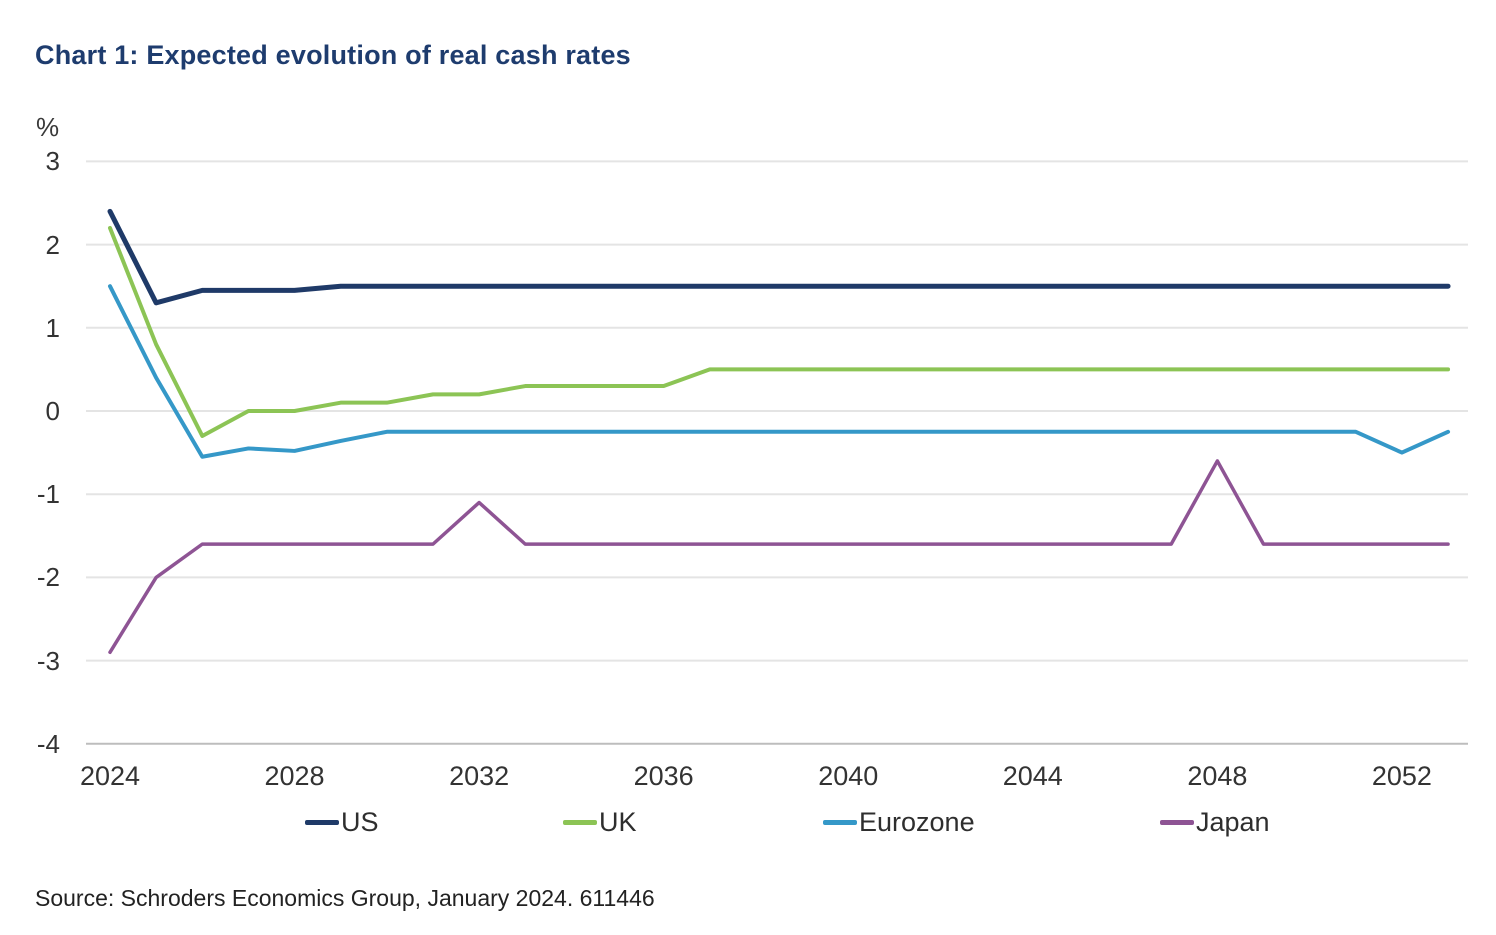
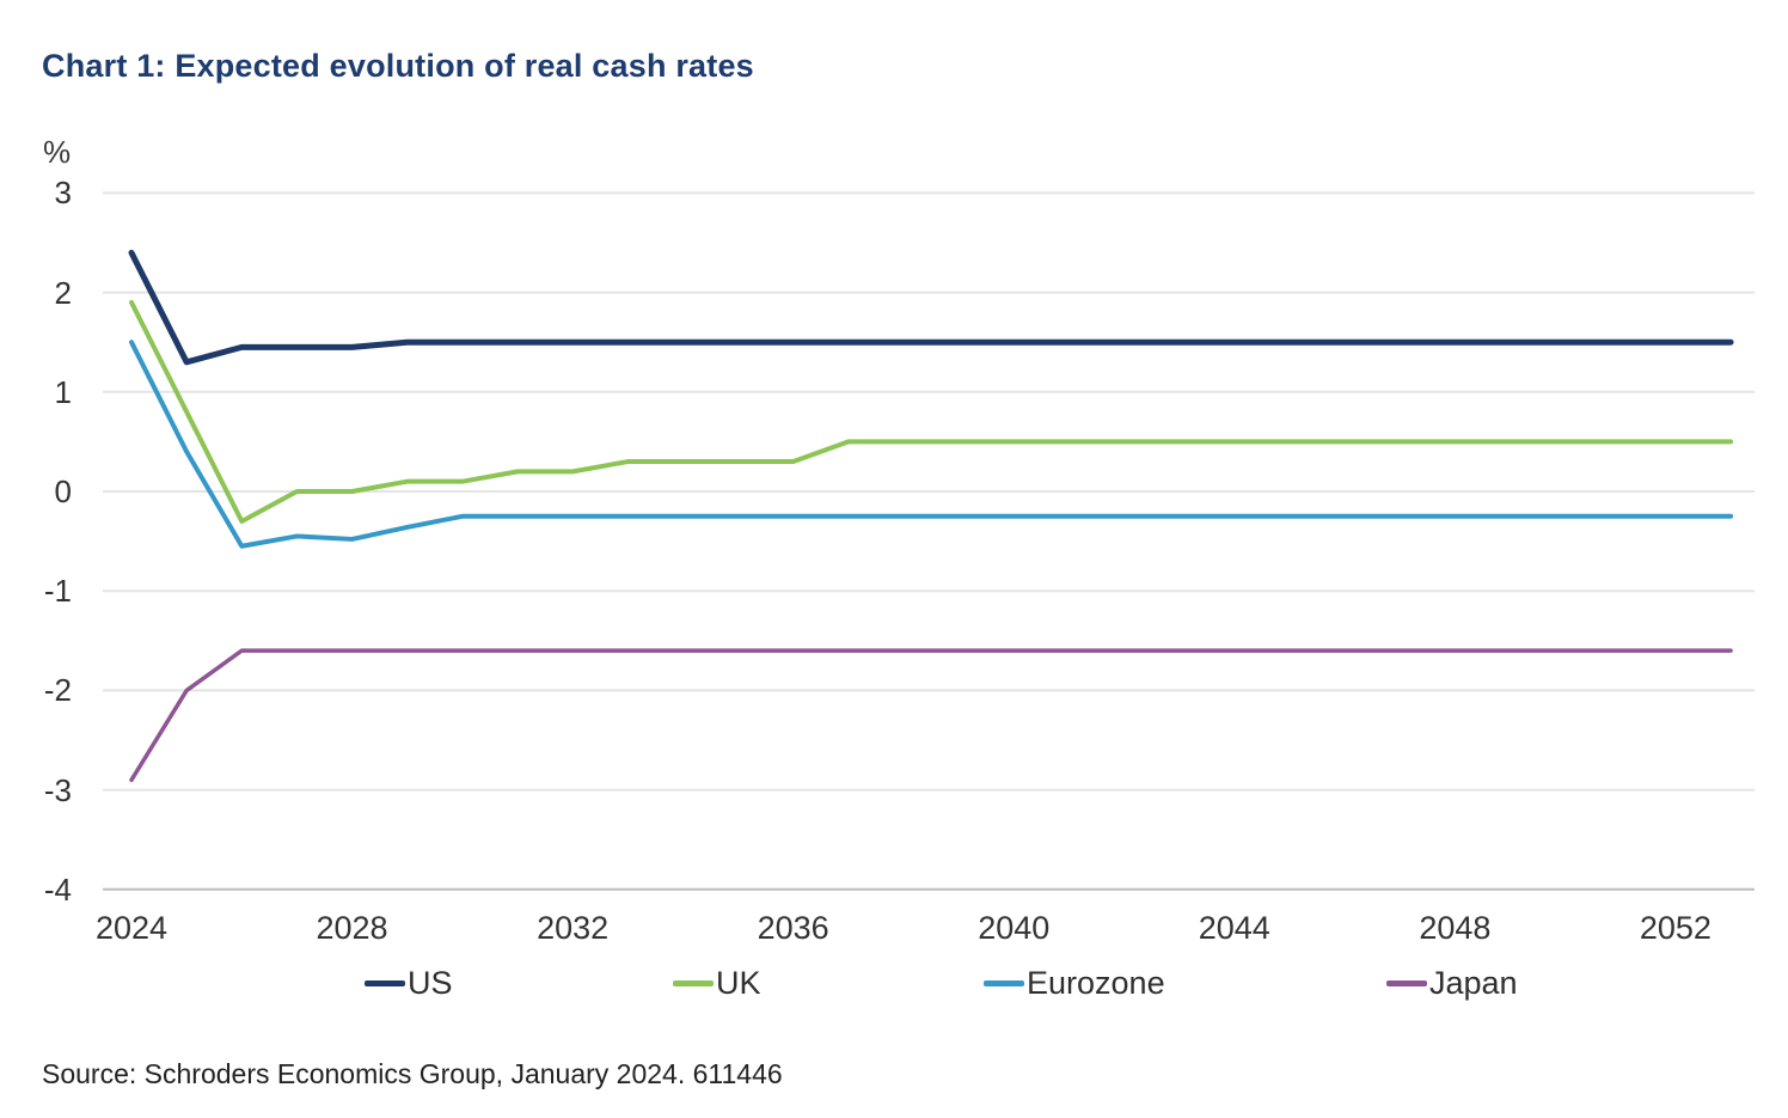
UK/2024: 2.2 -> 1.9
Japan/2032: -1.1 -> -1.6
Japan/2048: -0.6 -> -1.6
Eurozone/2052: -0.5 -> -0.2
